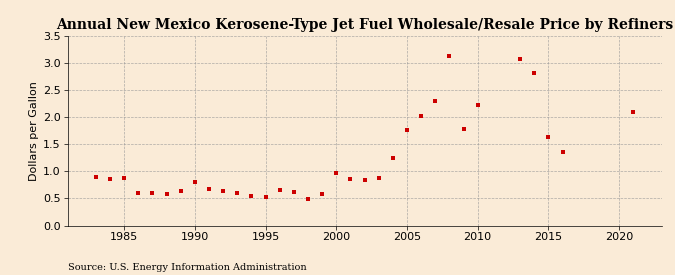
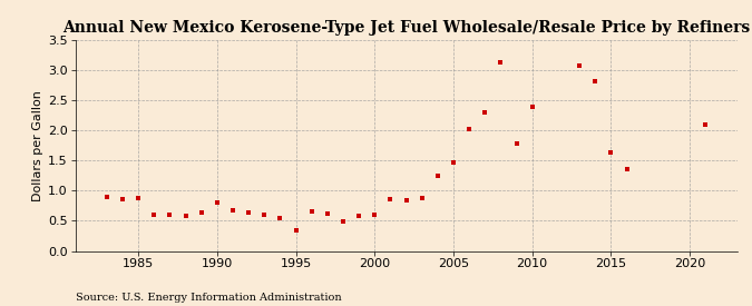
1995: 0.53 -> 0.34
2000: 0.97 -> 0.60
2005: 1.77 -> 1.46
2010: 2.22 -> 2.38
